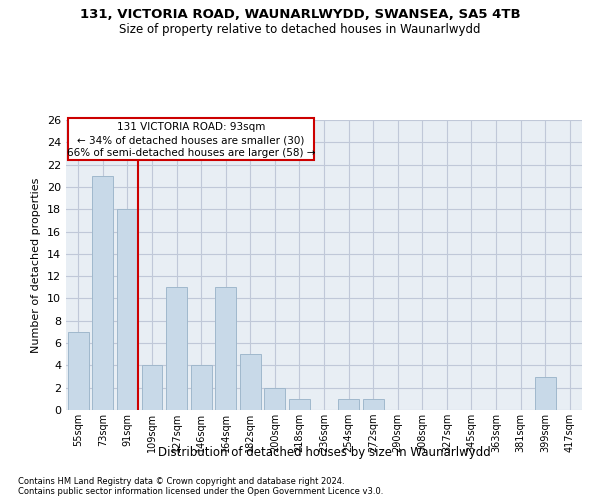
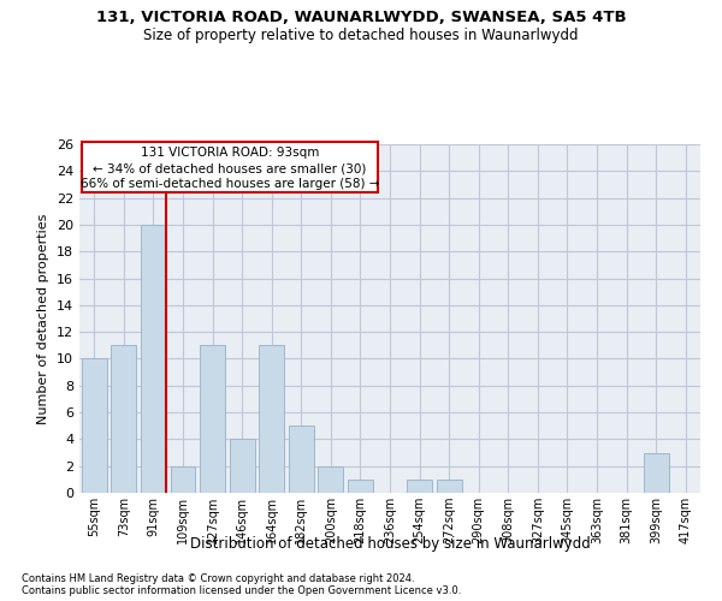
55sqm: 7 -> 10
73sqm: 21 -> 11
91sqm: 18 -> 20
109sqm: 4 -> 2
